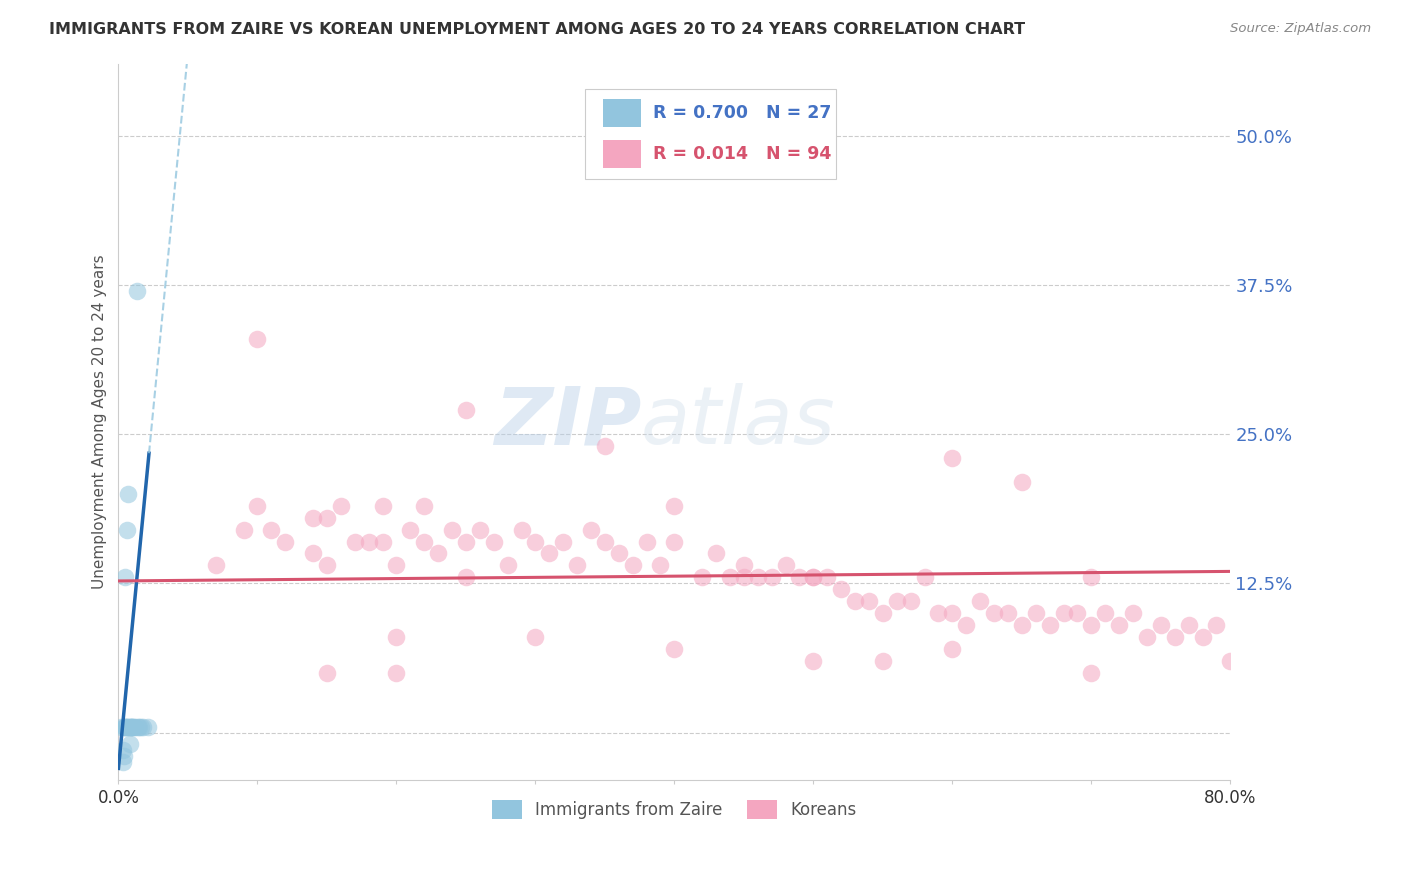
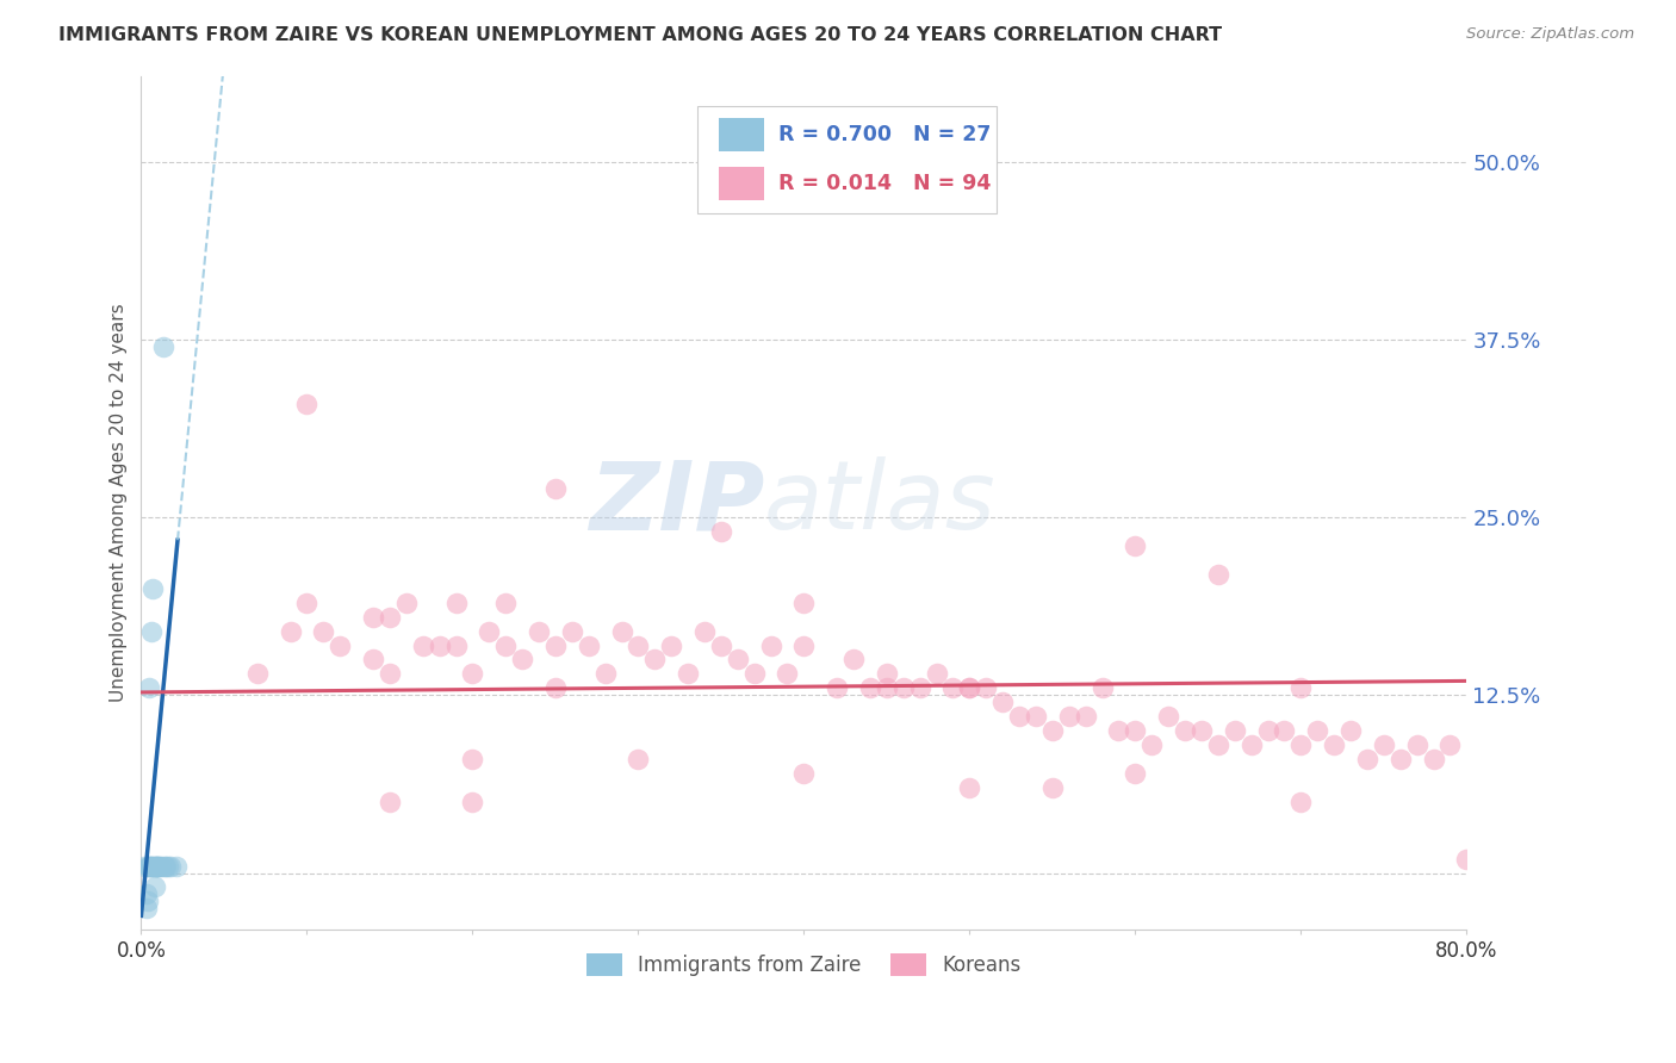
Koreans/80.0%: 6% -> 1%
